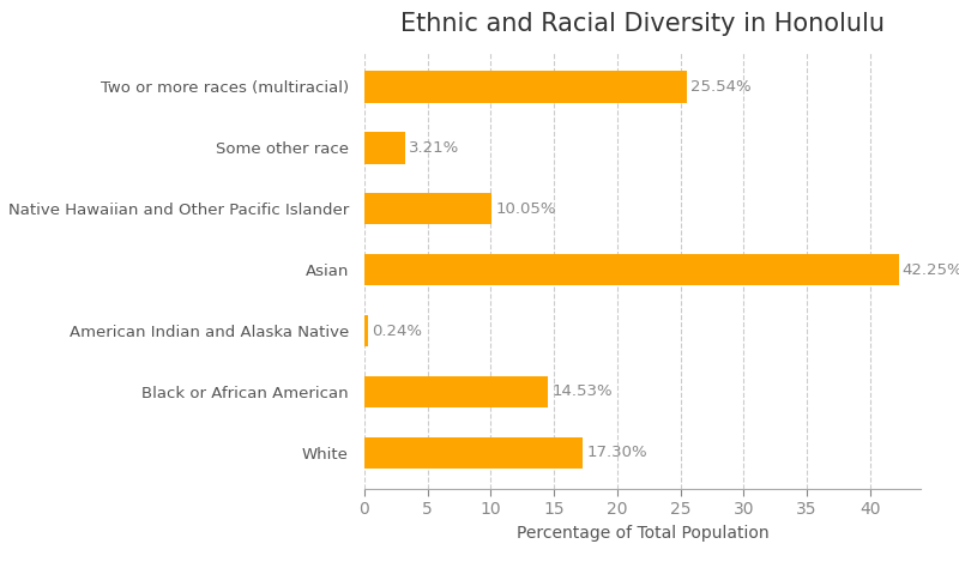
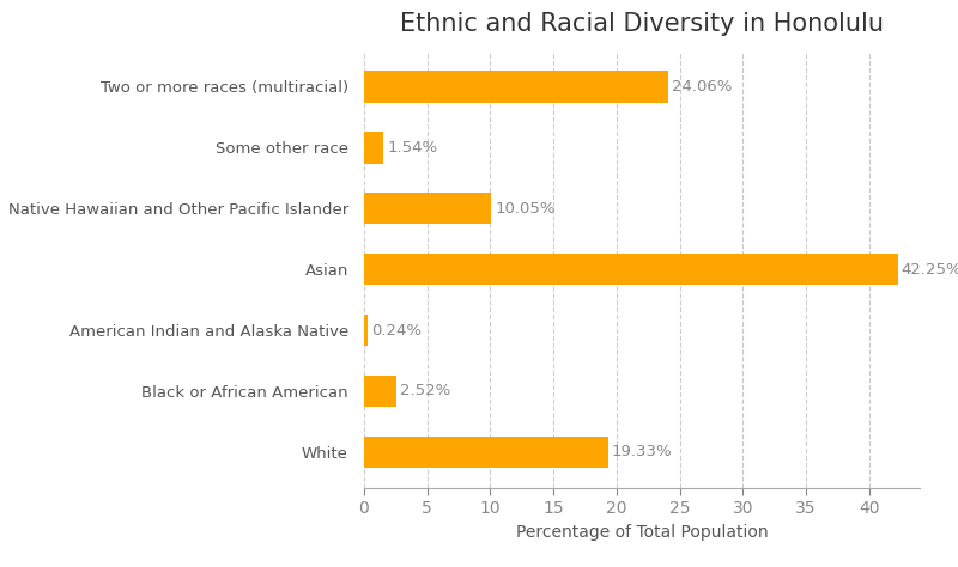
Two or more races (multiracial): 25.54% -> 24.06%
Some other race: 3.21% -> 1.54%
Black or African American: 14.53% -> 2.52%
White: 17.30% -> 19.33%
